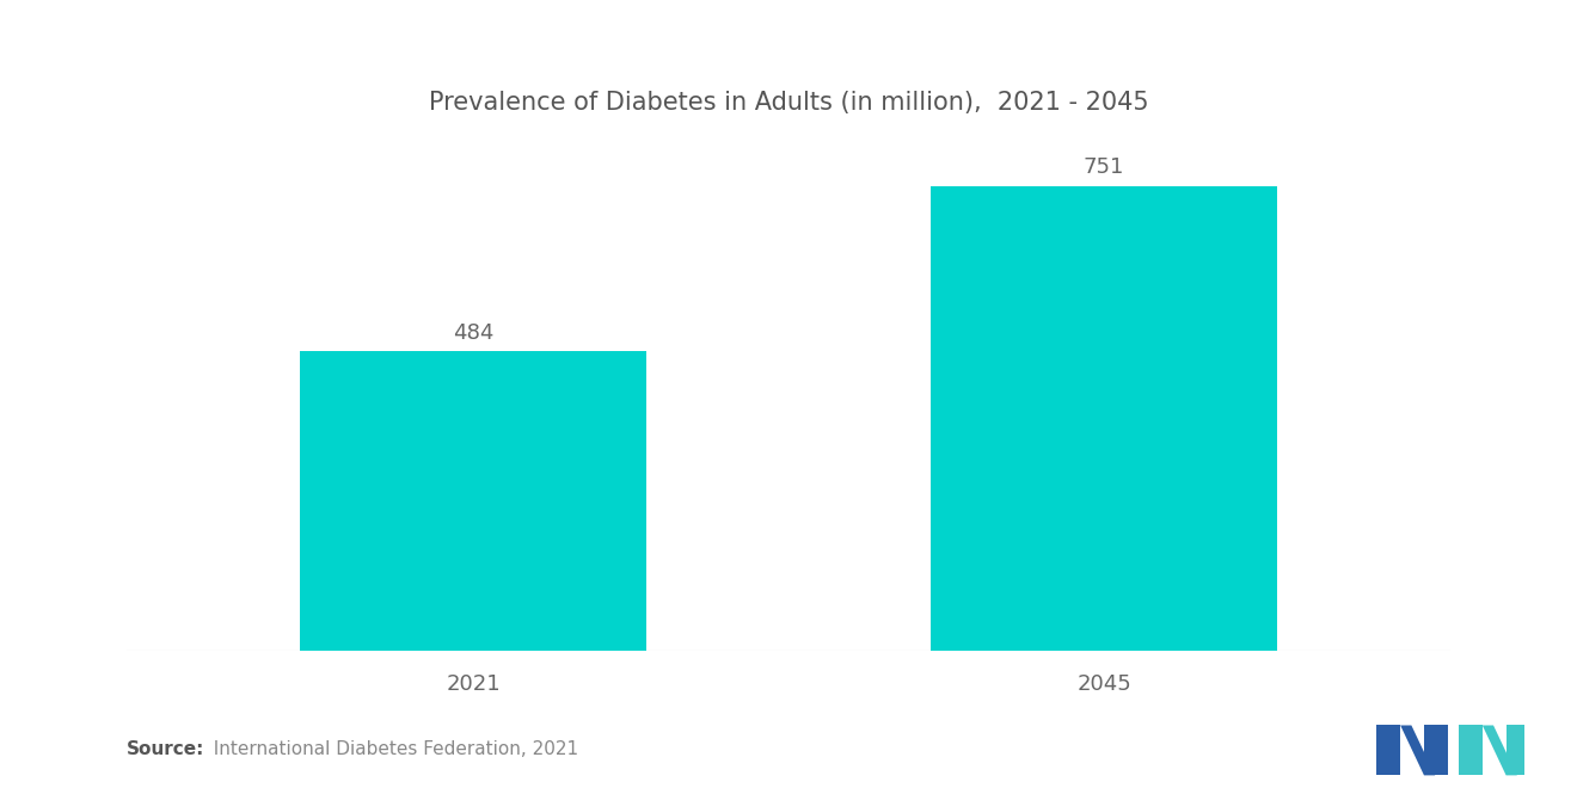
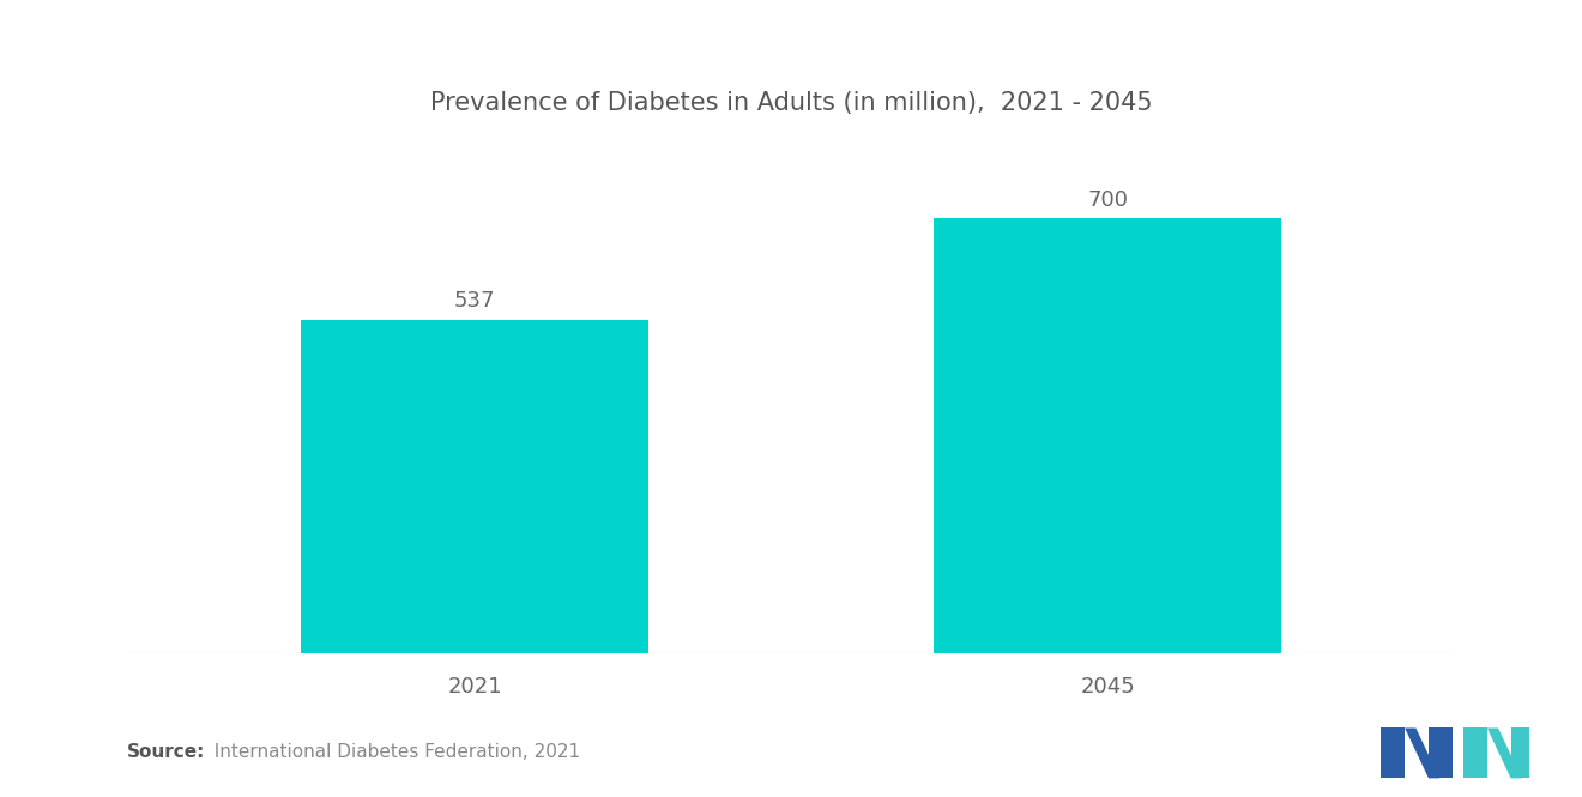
2021: 484 -> 537
2045: 751 -> 700
